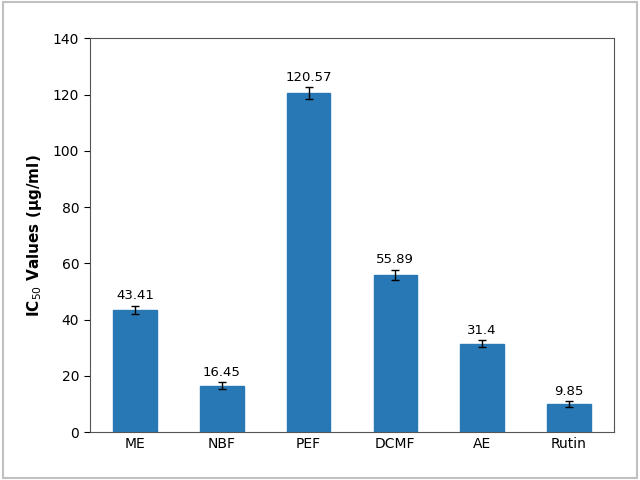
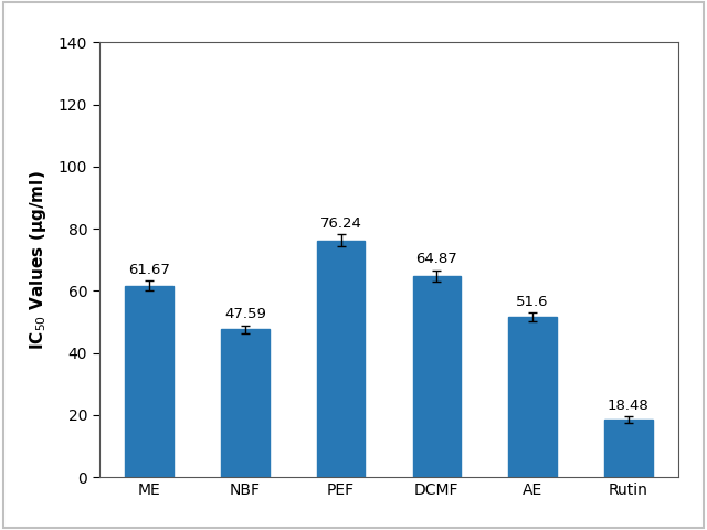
ME: 43.41 -> 61.67
NBF: 16.45 -> 47.59
PEF: 120.57 -> 76.24
DCMF: 55.89 -> 64.87
AE: 31.4 -> 51.6
Rutin: 9.85 -> 18.48
